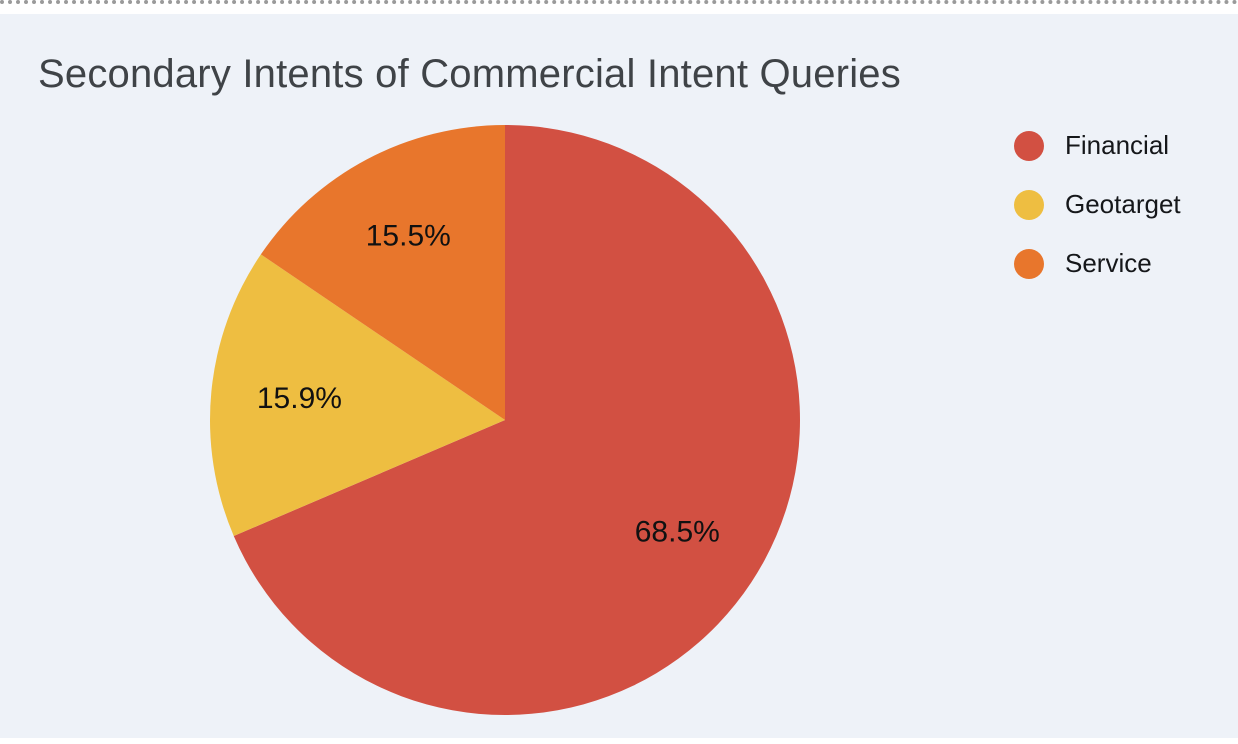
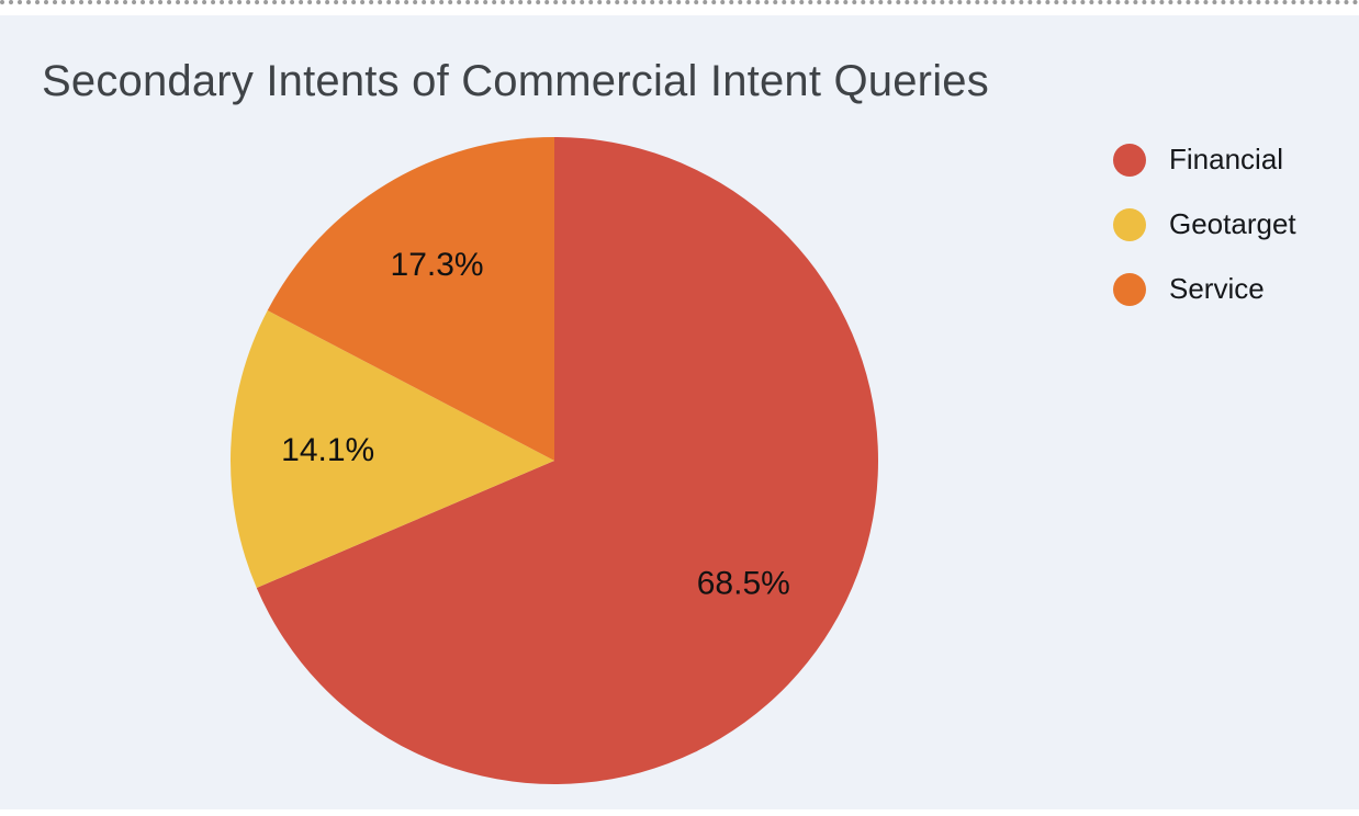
Geotarget: 15.9% -> 14.1%
Service: 15.5% -> 17.3%
